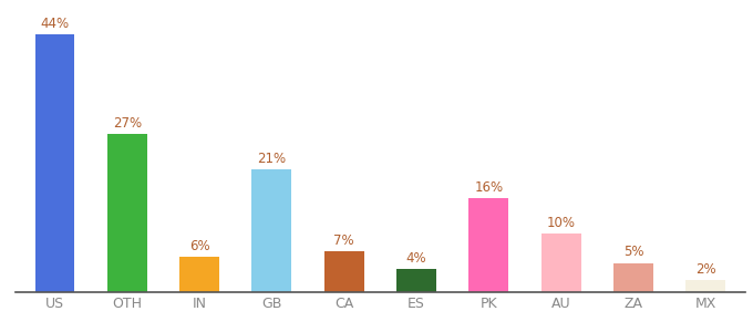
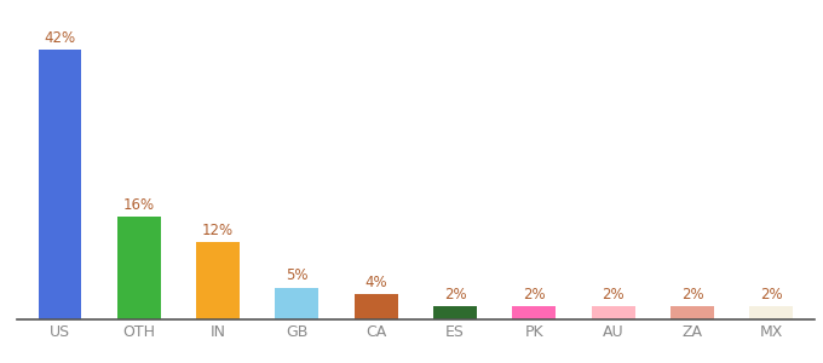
US: 44% -> 42%
OTH: 27% -> 16%
IN: 6% -> 12%
GB: 21% -> 5%
CA: 7% -> 4%
ES: 4% -> 2%
PK: 16% -> 2%
AU: 10% -> 2%
ZA: 5% -> 2%
